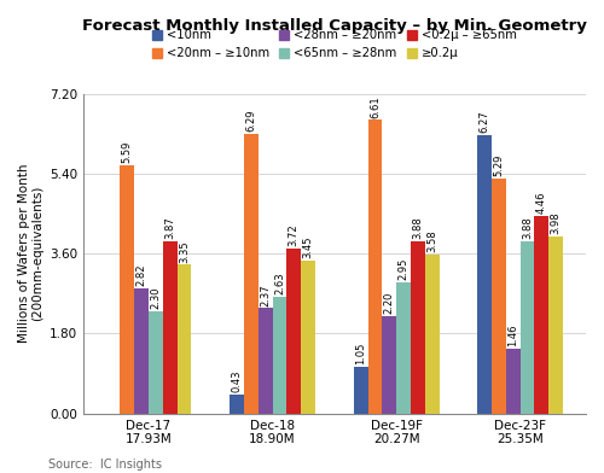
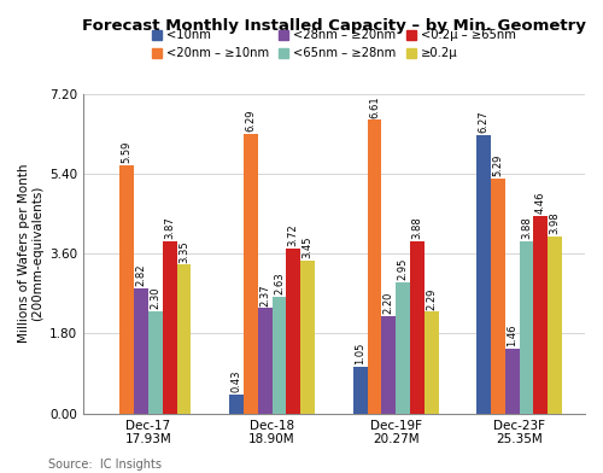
≥0.2μ/Dec-19F 20.27M: 3.58 -> 2.29
